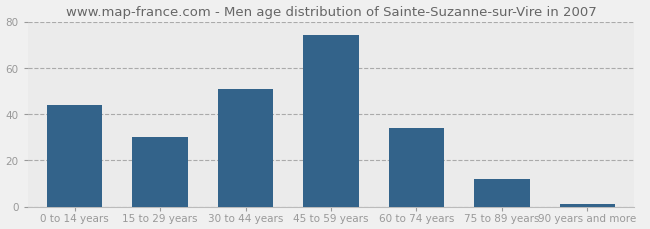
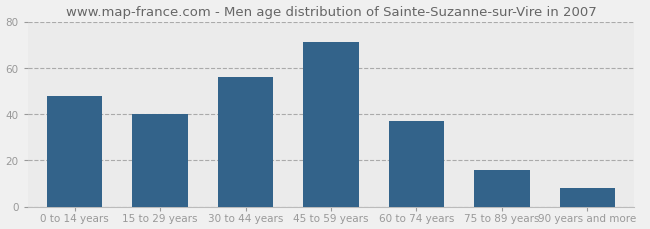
0 to 14 years: 44 -> 48
15 to 29 years: 30 -> 40
30 to 44 years: 51 -> 56
45 to 59 years: 74 -> 71
60 to 74 years: 34 -> 37
75 to 89 years: 12 -> 16
90 years and more: 1 -> 8
